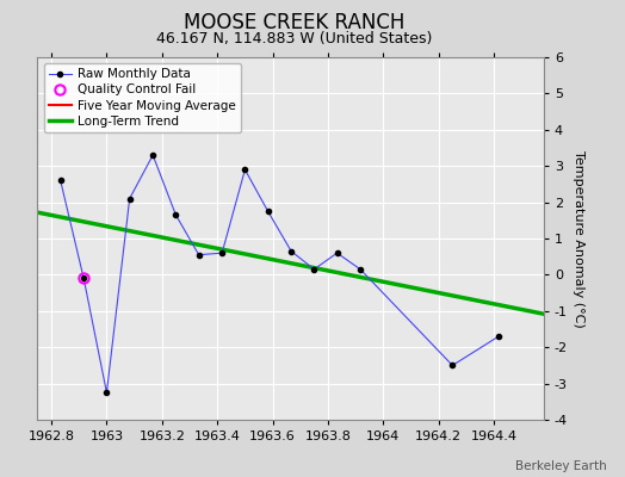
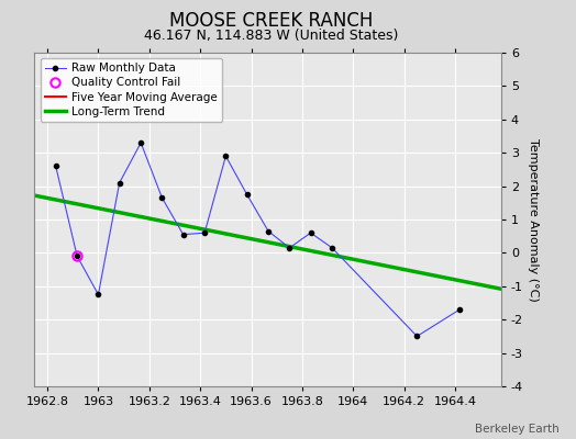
1963: -3.25 -> -1.25
